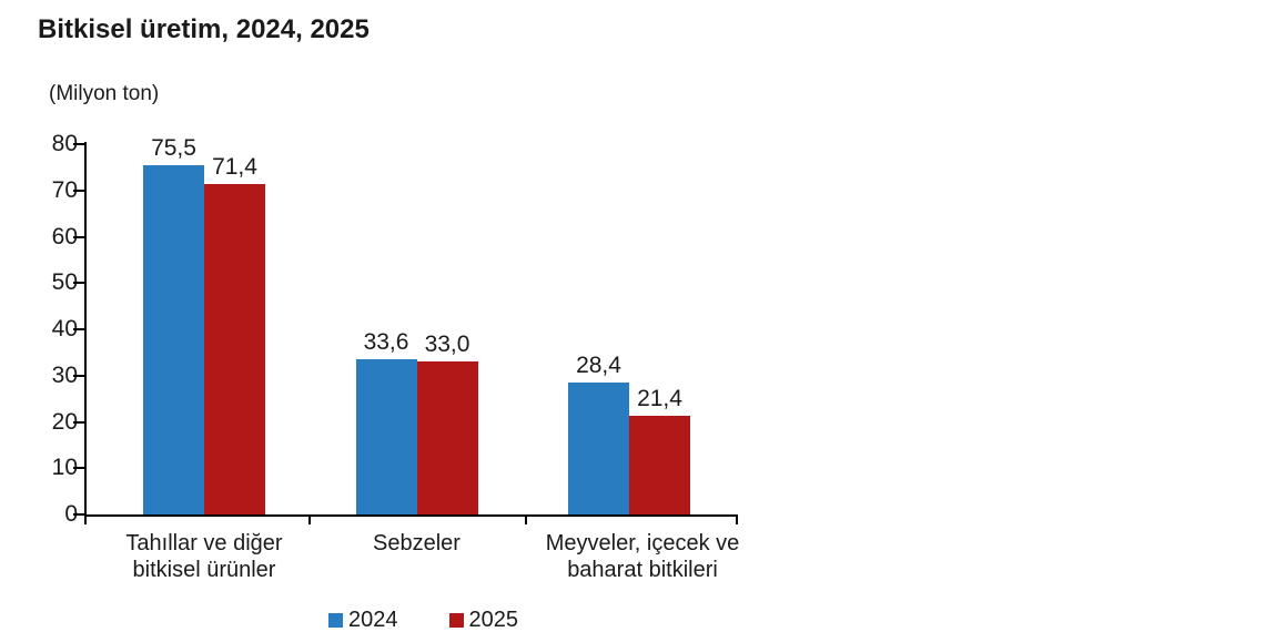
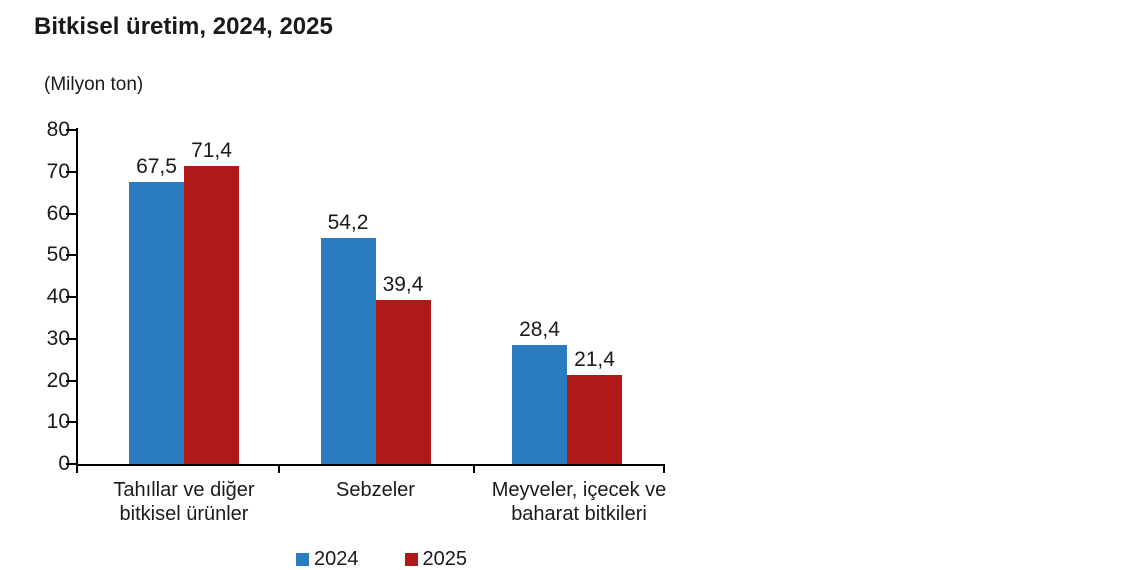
2024/Tahıllar ve diğer bitkisel ürünler: 75,5 -> 67,5
2024/Sebzeler: 33,6 -> 54,2
2025/Sebzeler: 33,0 -> 39,4
